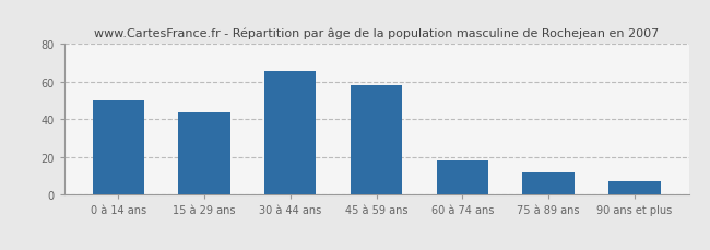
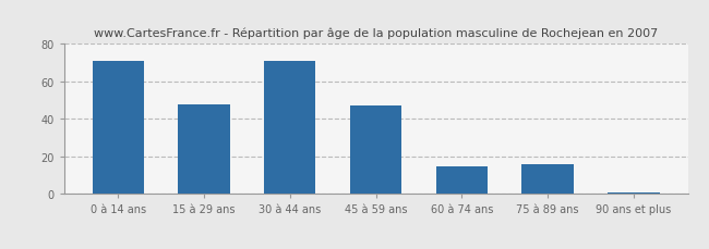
0 à 14 ans: 50 -> 71
15 à 29 ans: 44 -> 48
30 à 44 ans: 66 -> 71
45 à 59 ans: 58 -> 47
60 à 74 ans: 18 -> 15
75 à 89 ans: 12 -> 16
90 ans et plus: 7 -> 1
